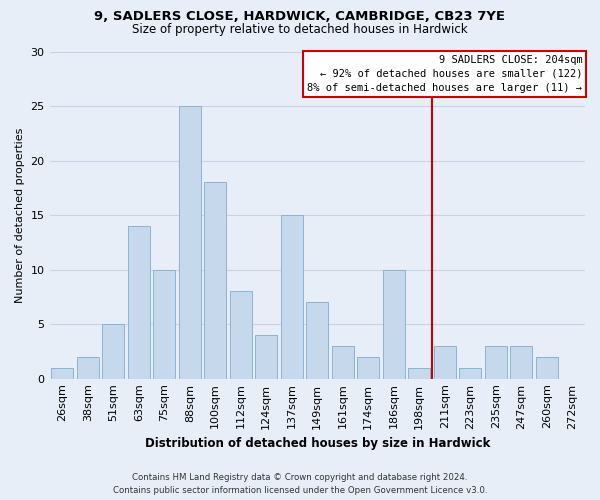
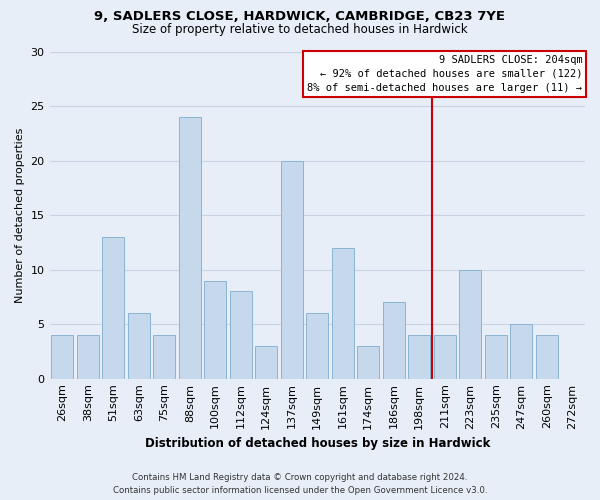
26sqm: 1 -> 4
38sqm: 2 -> 4
51sqm: 5 -> 13
63sqm: 14 -> 6
75sqm: 10 -> 4
88sqm: 25 -> 24
100sqm: 18 -> 9
124sqm: 4 -> 3
137sqm: 15 -> 20
149sqm: 7 -> 6
161sqm: 3 -> 12
174sqm: 2 -> 3
186sqm: 10 -> 7
198sqm: 1 -> 4
211sqm: 3 -> 4
223sqm: 1 -> 10
235sqm: 3 -> 4
247sqm: 3 -> 5
260sqm: 2 -> 4
